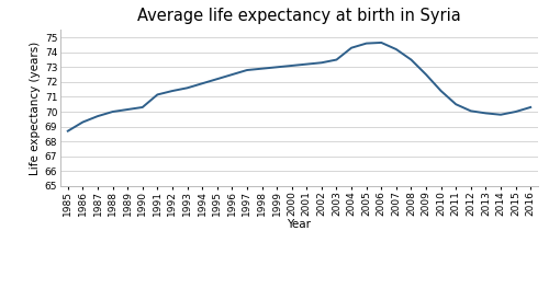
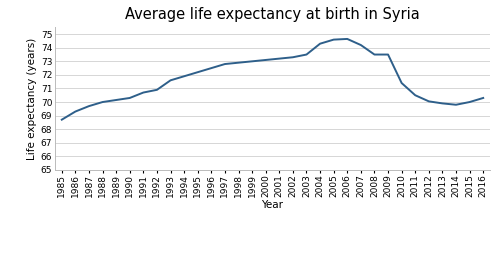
1991: 71.2 -> 70.7
1992: 71.4 -> 70.9
2009: 72.5 -> 73.5
